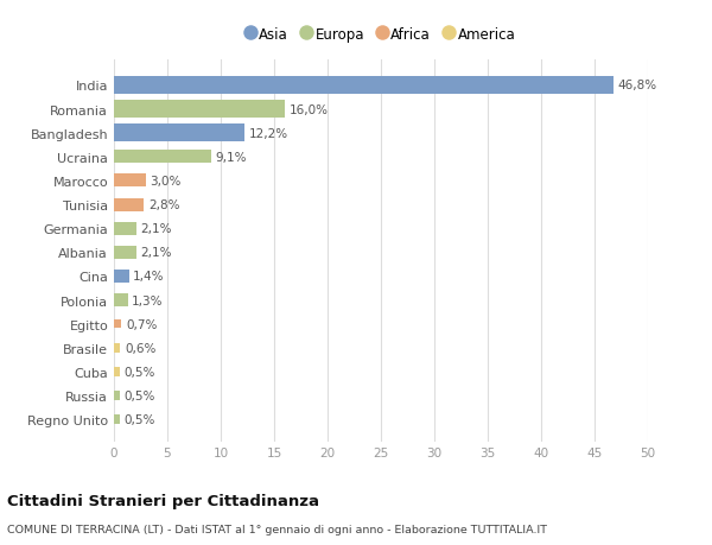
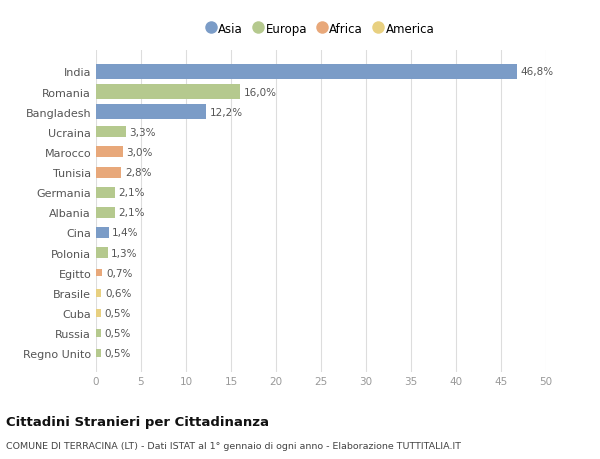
Ucraina: 9,1% -> 3,3%
